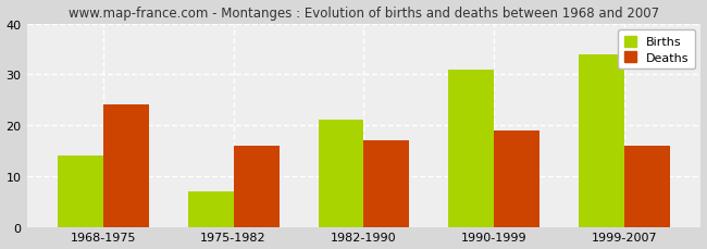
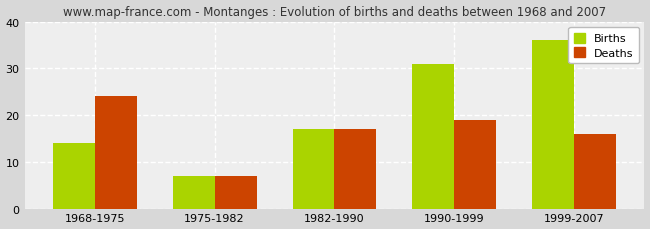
Deaths/1975-1982: 16 -> 7
Births/1982-1990: 21 -> 17
Births/1999-2007: 34 -> 36
